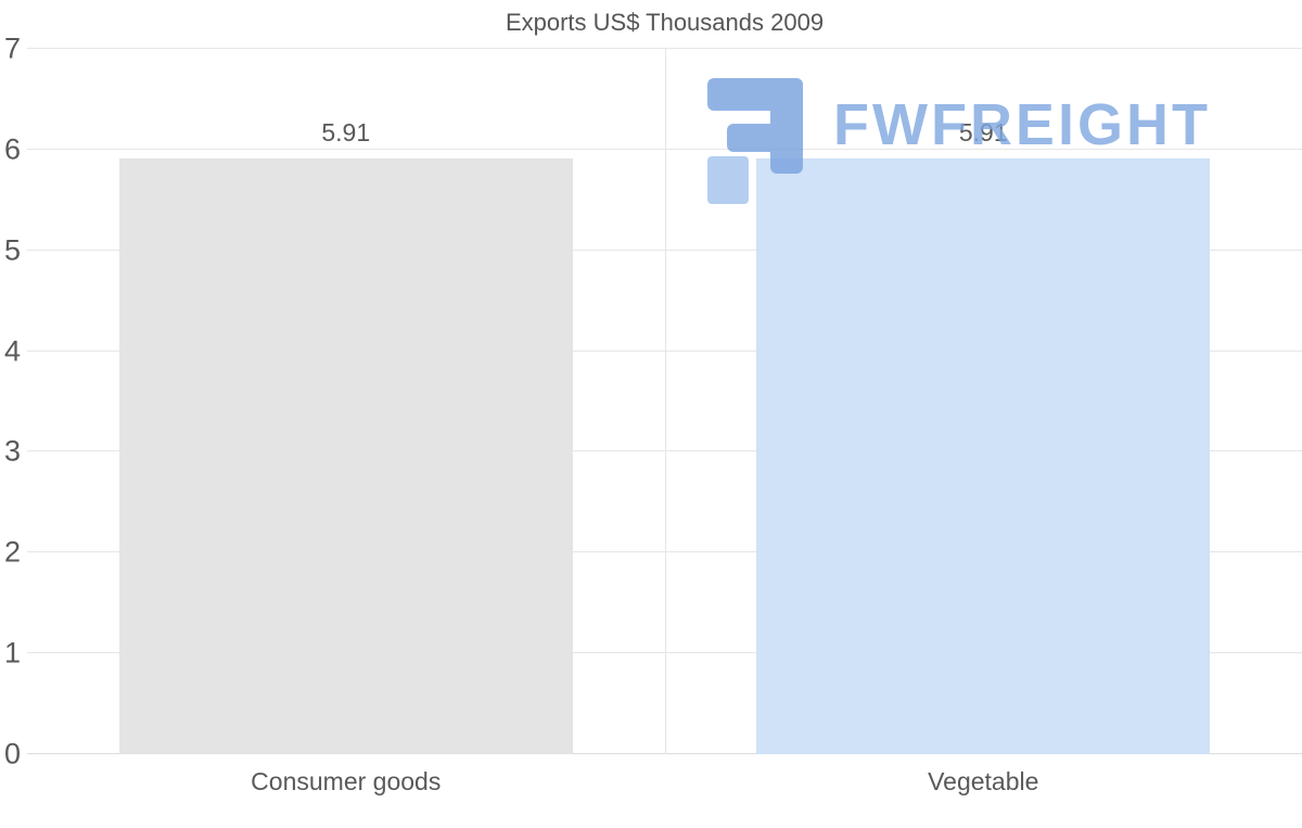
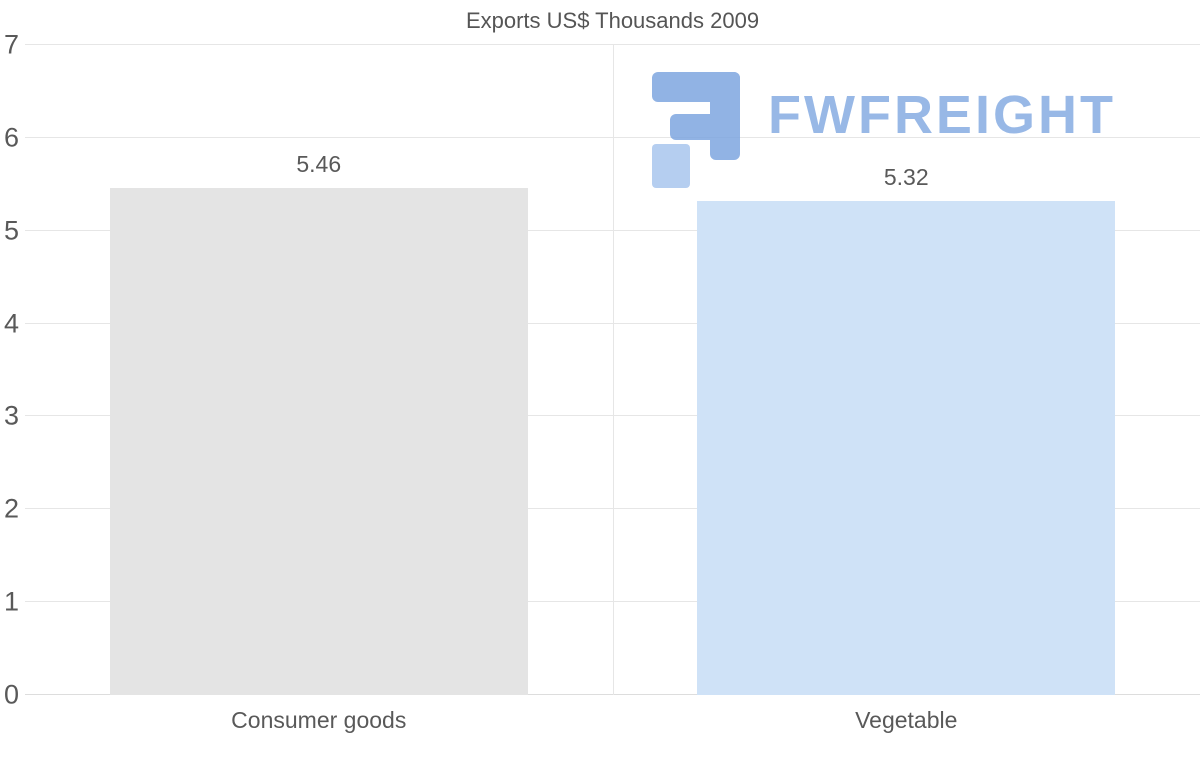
Consumer goods: 5.91 -> 5.46
Vegetable: 5.91 -> 5.32
